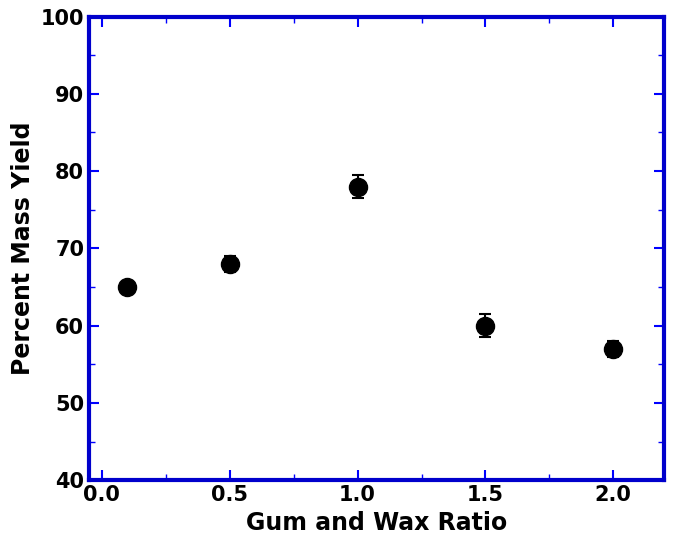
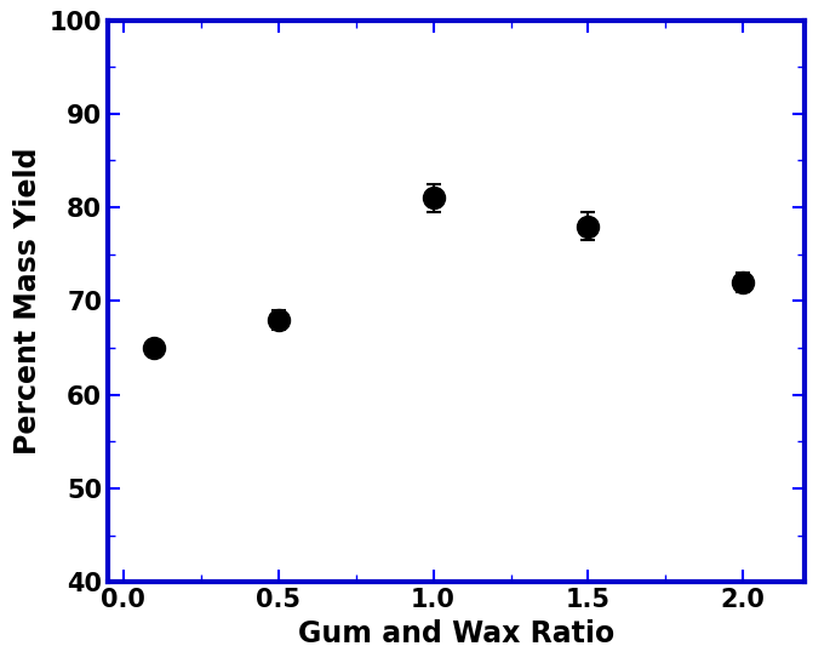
1.0: 78 -> 81
1.5: 60 -> 78
2.0: 57 -> 72
